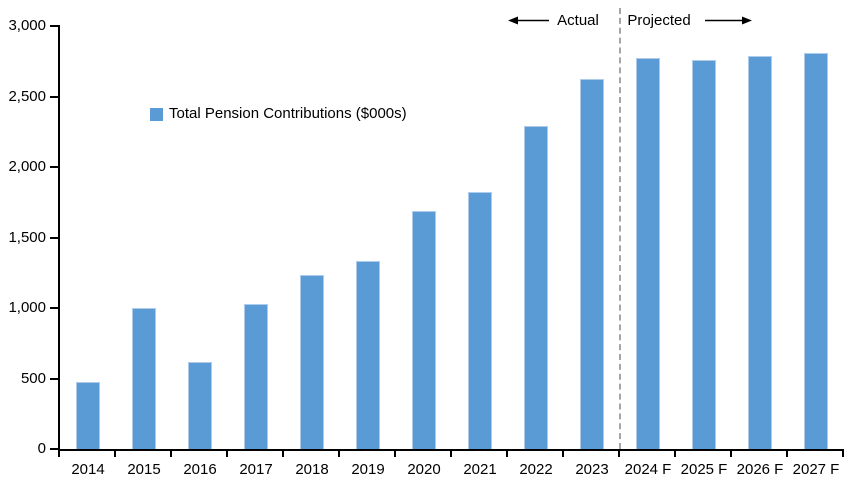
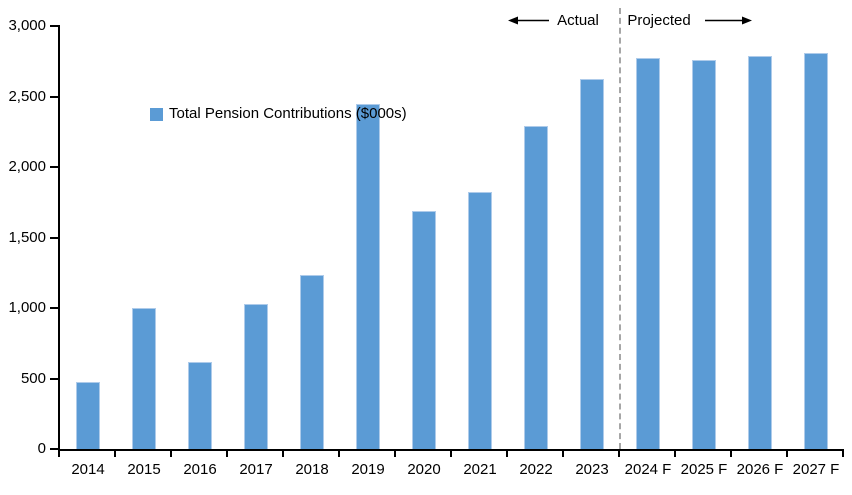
2019: 1330 -> 2450
